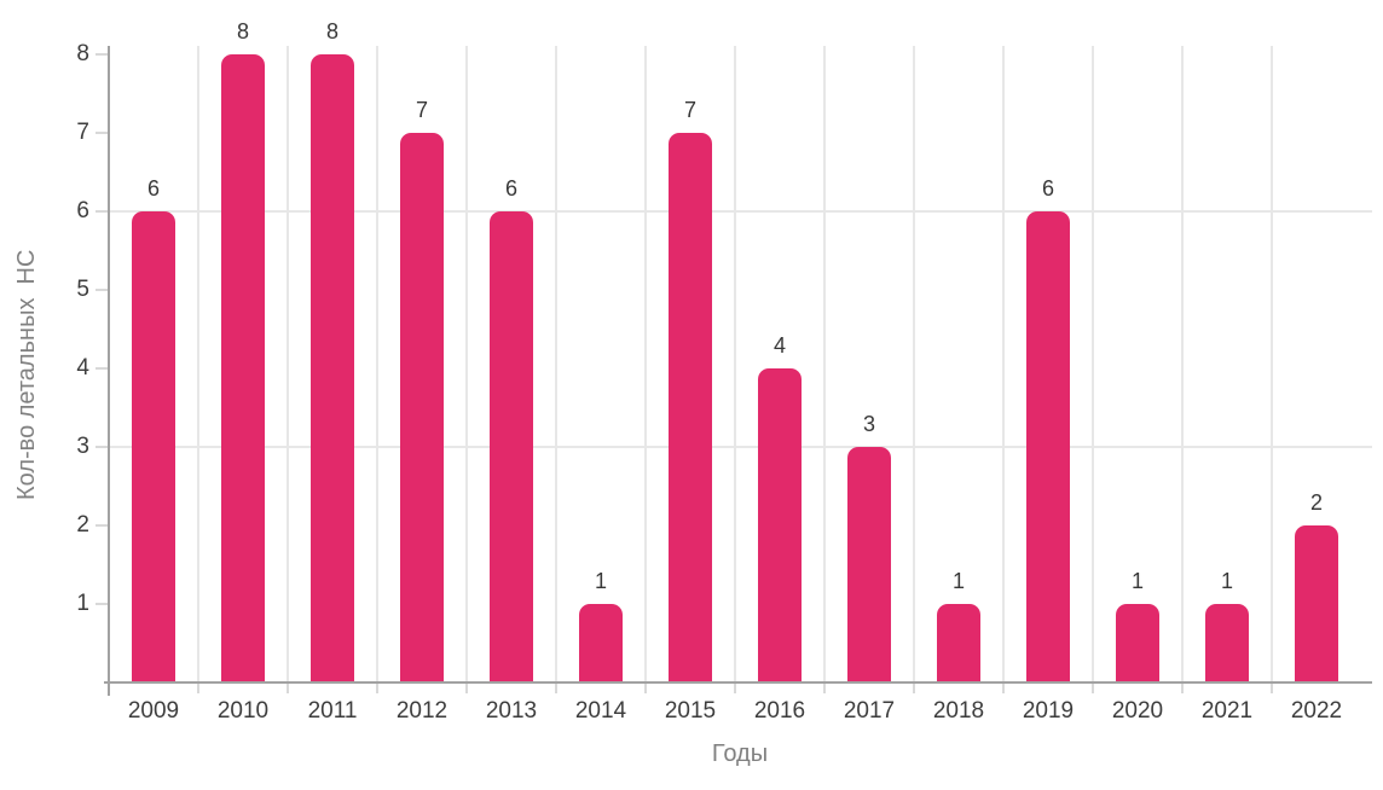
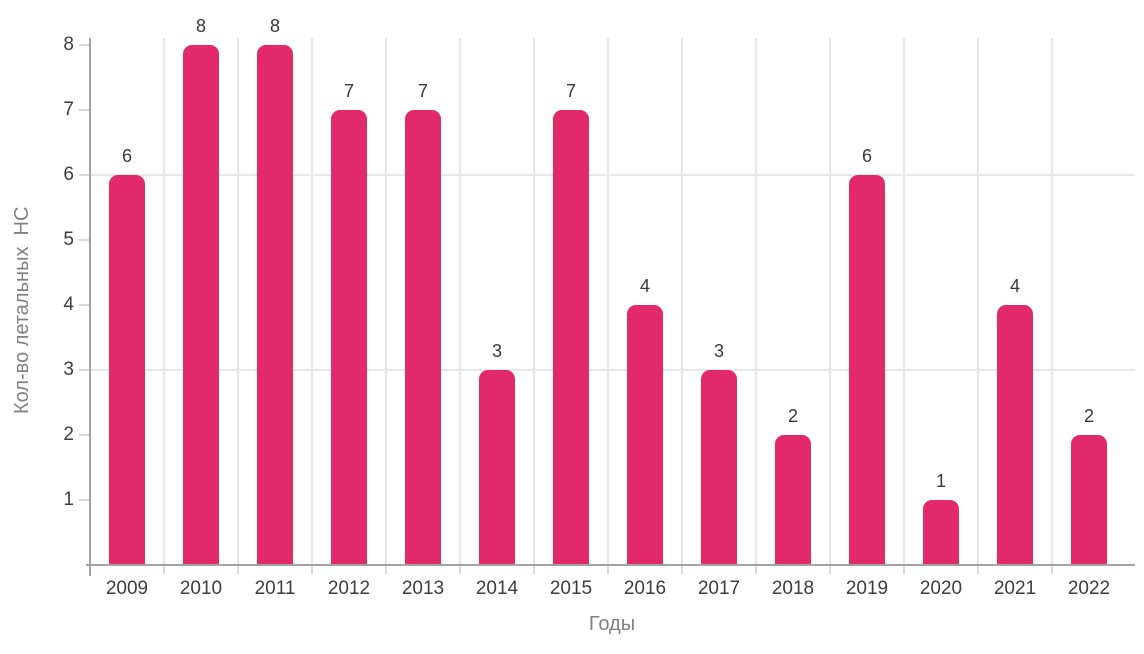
2013: 6 -> 7
2014: 1 -> 3
2018: 1 -> 2
2021: 1 -> 4
